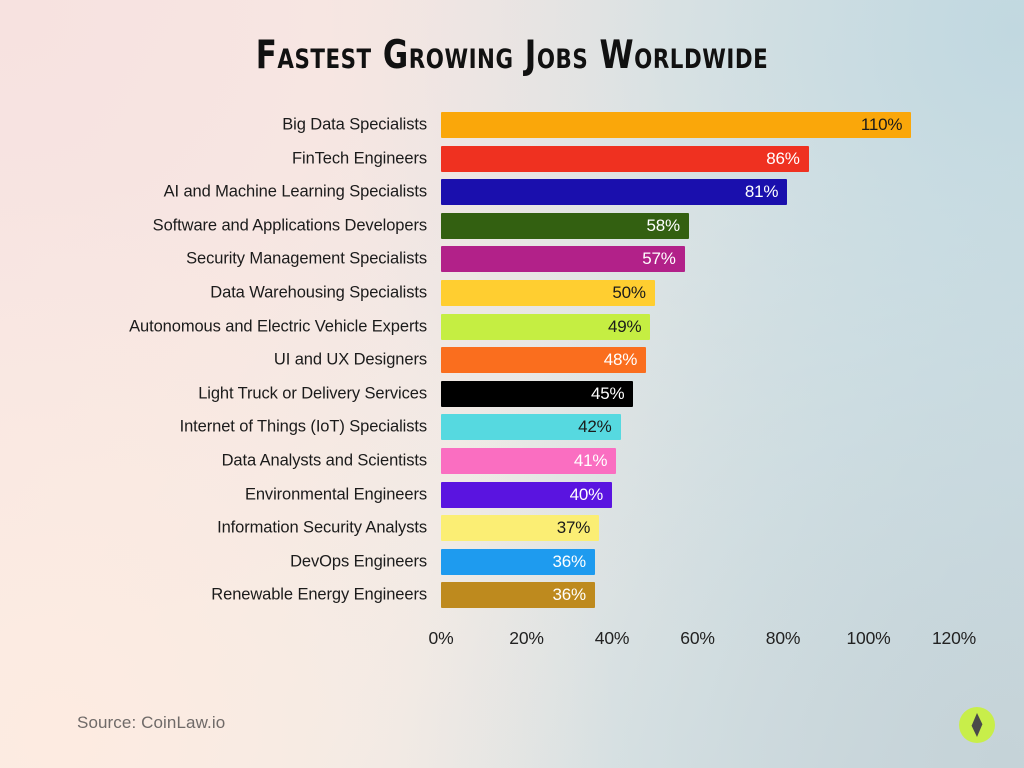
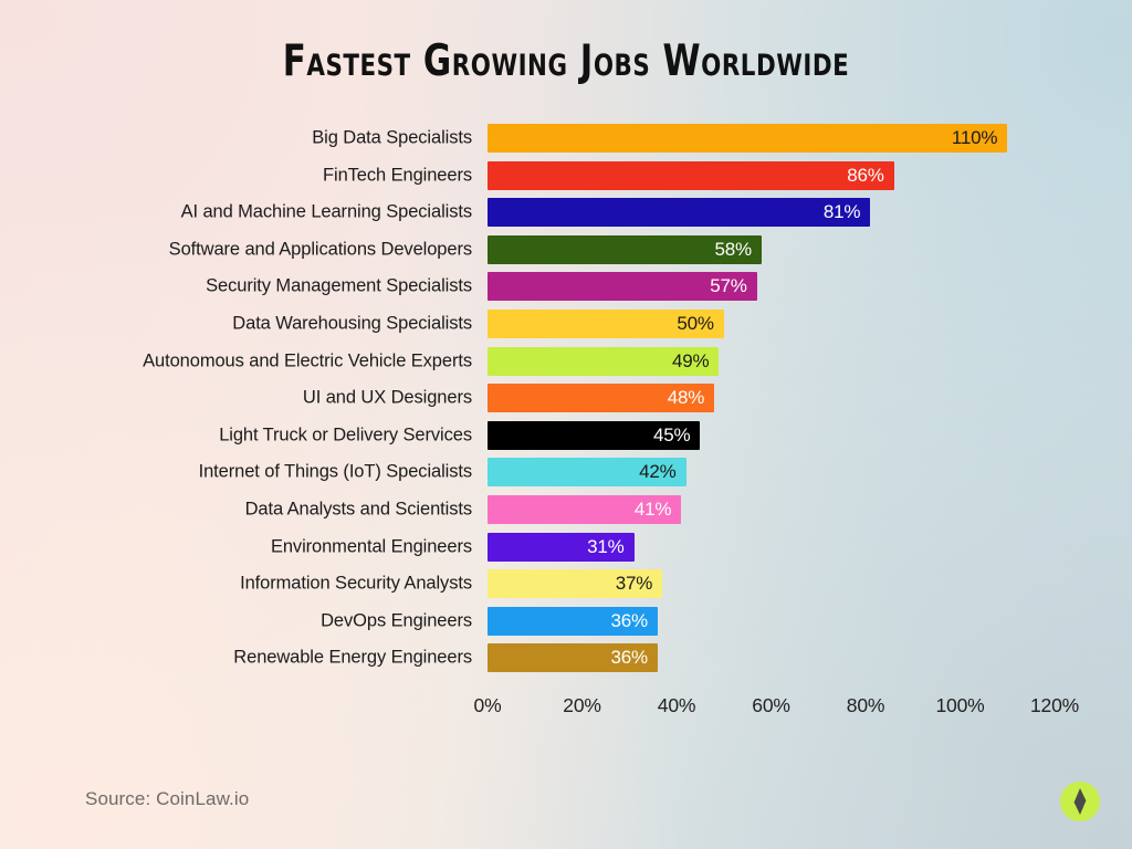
Environmental Engineers: 40% -> 31%
